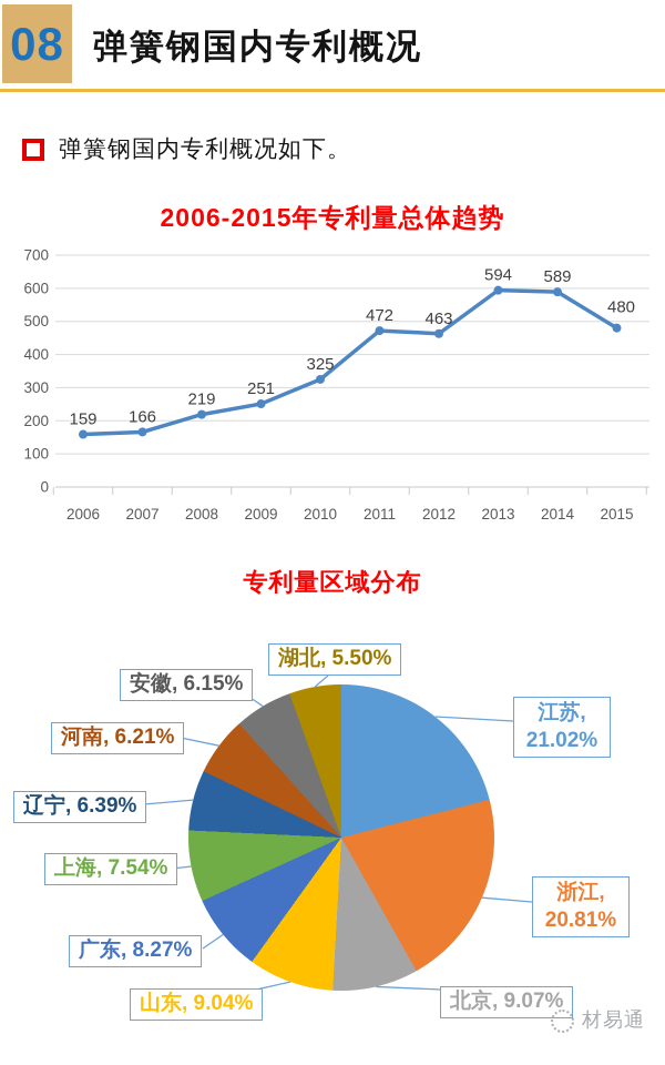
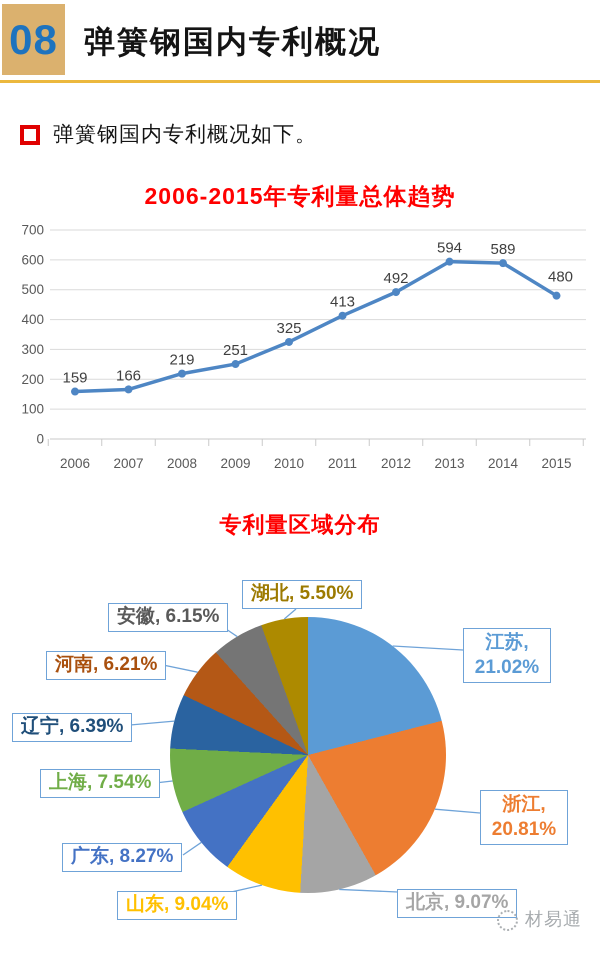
2006-2015年专利量总体趋势/2011: 472 -> 413
2006-2015年专利量总体趋势/2012: 463 -> 492
